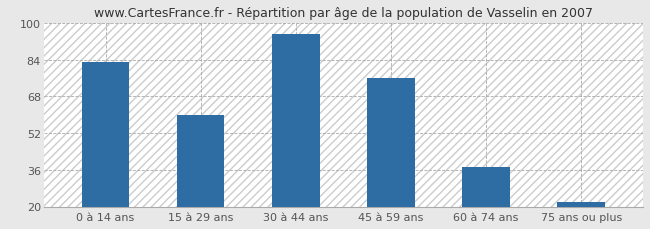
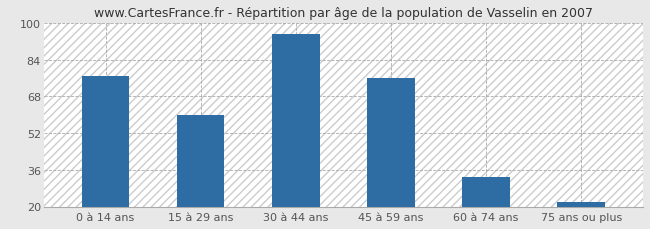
0 à 14 ans: 83 -> 77
60 à 74 ans: 37 -> 33
